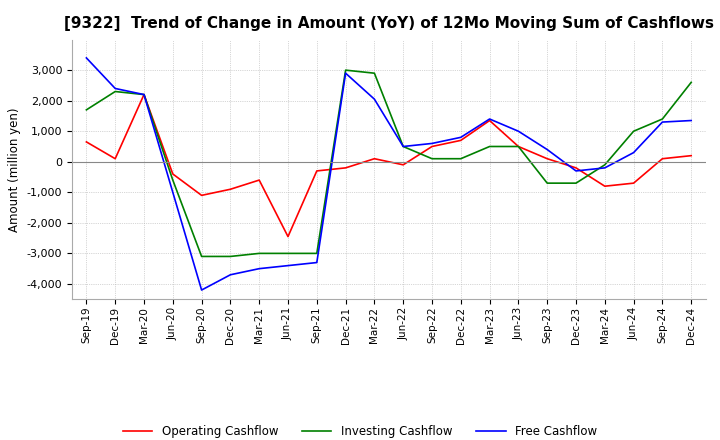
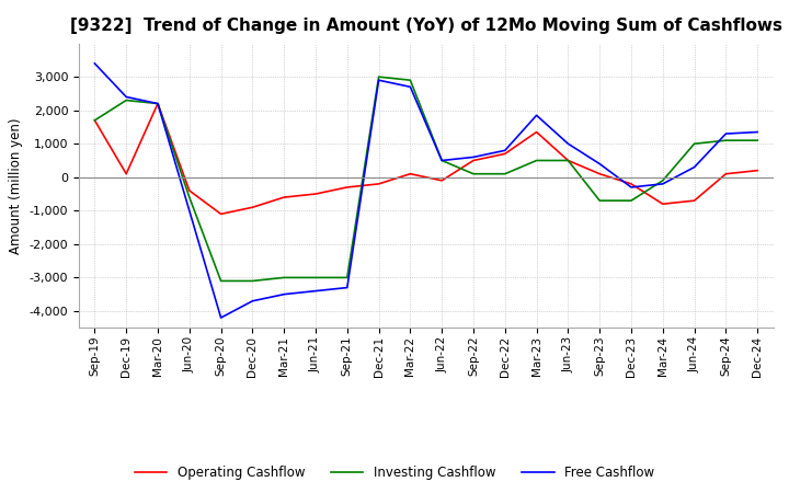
Operating Cashflow/Sep-19: 650 -> 1,700
Operating Cashflow/Jun-21: -2,450 -> -500
Free Cashflow/Mar-22: 2,050 -> 2,700
Free Cashflow/Mar-23: 1,400 -> 1,850
Investing Cashflow/Sep-24: 1,400 -> 1,100
Investing Cashflow/Dec-24: 2,600 -> 1,100
